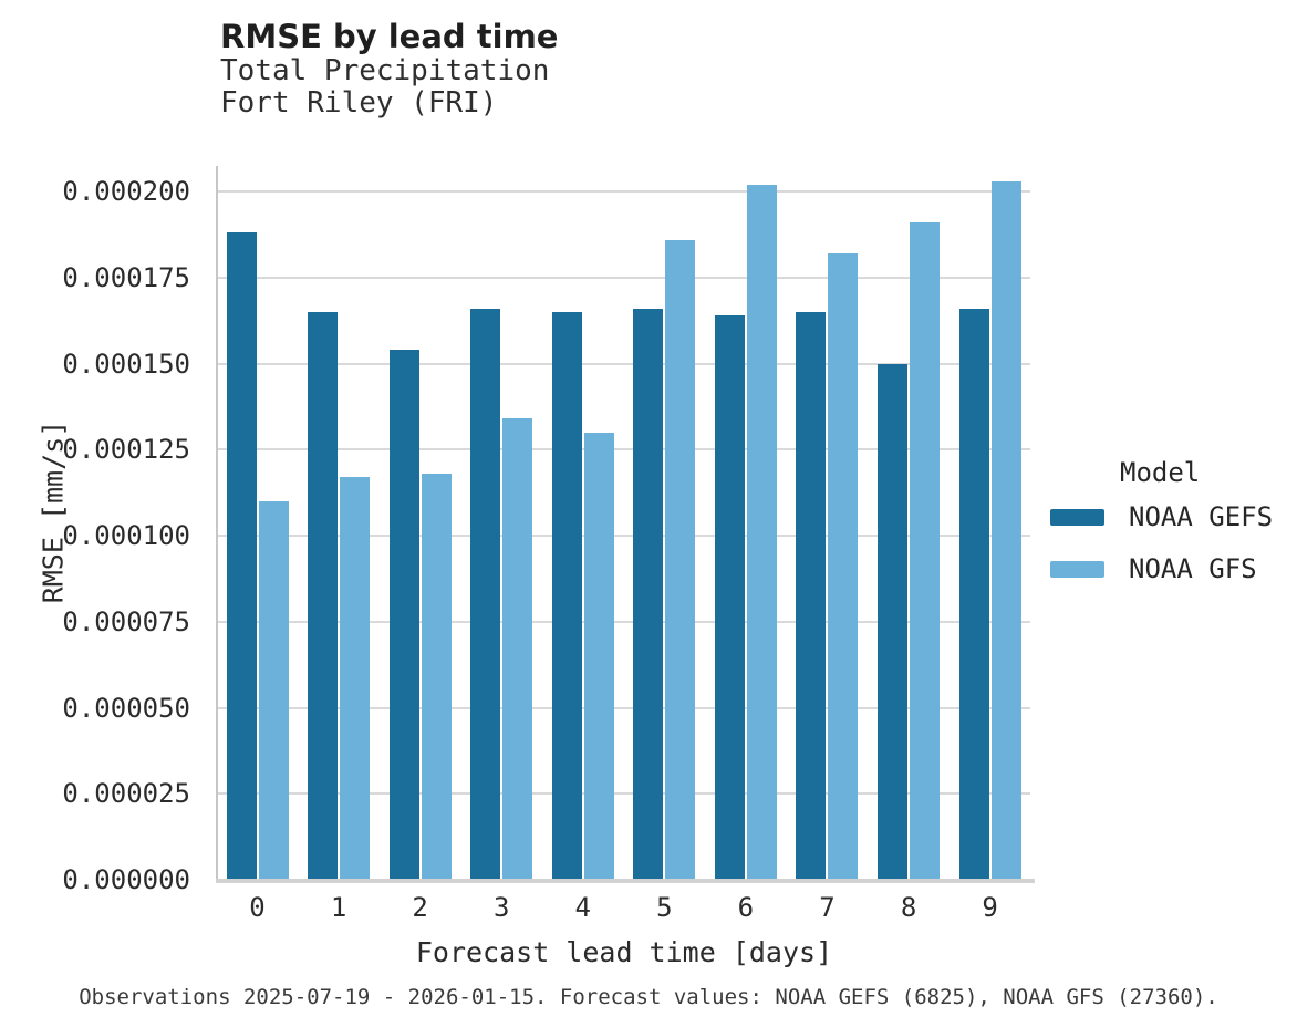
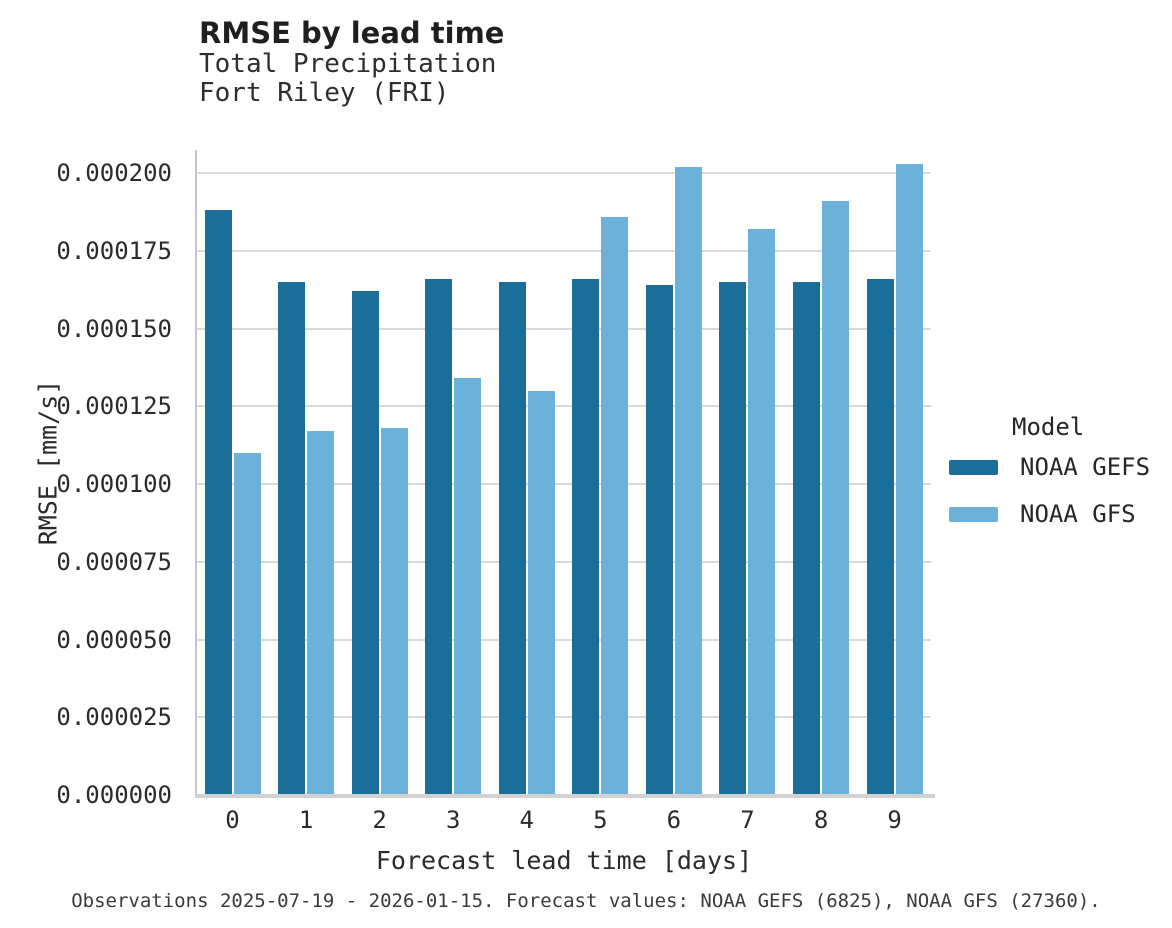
NOAA GEFS/2: 0.000154 -> 0.000162
NOAA GEFS/8: 0.000150 -> 0.000165
